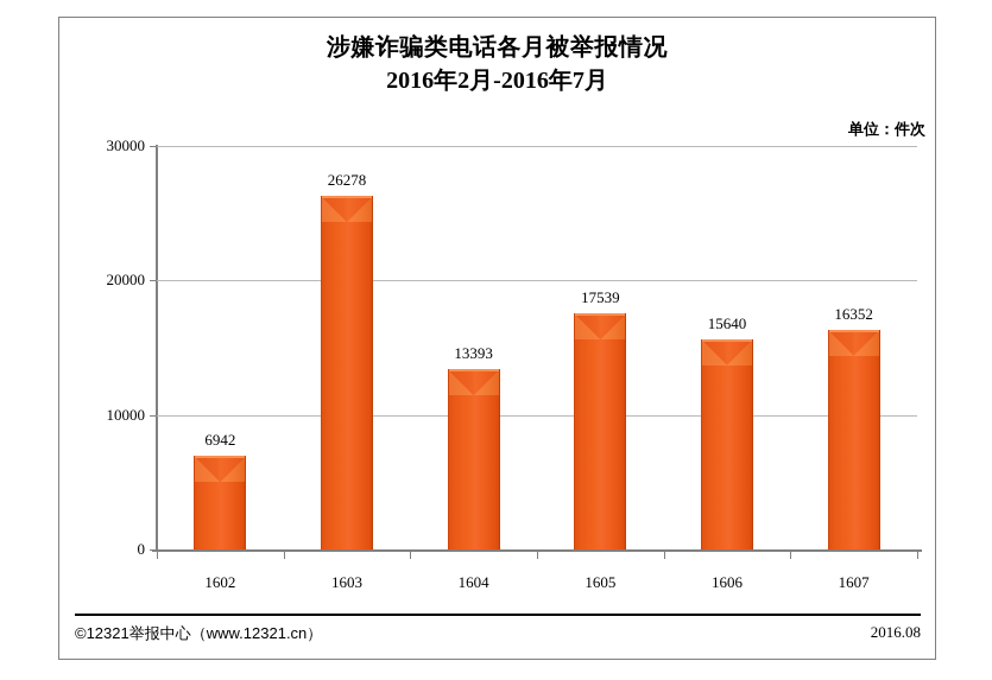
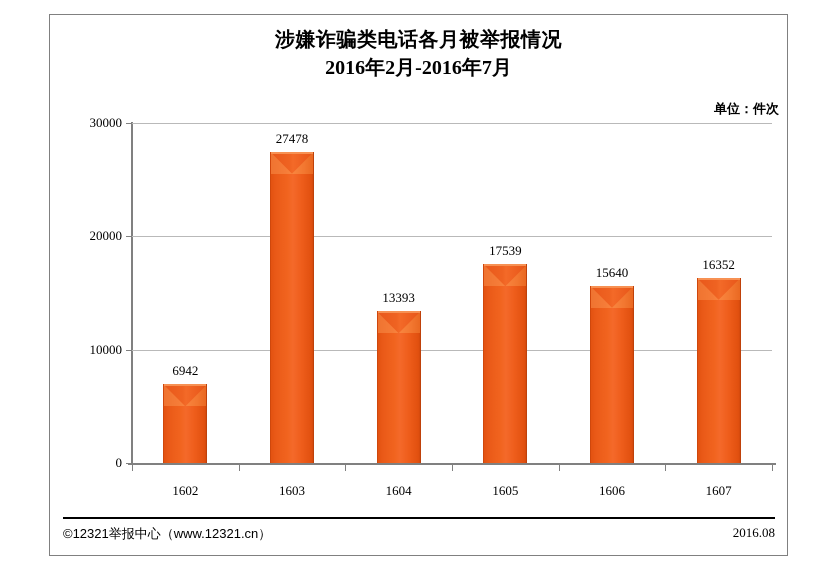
1603: 26278 -> 27478
